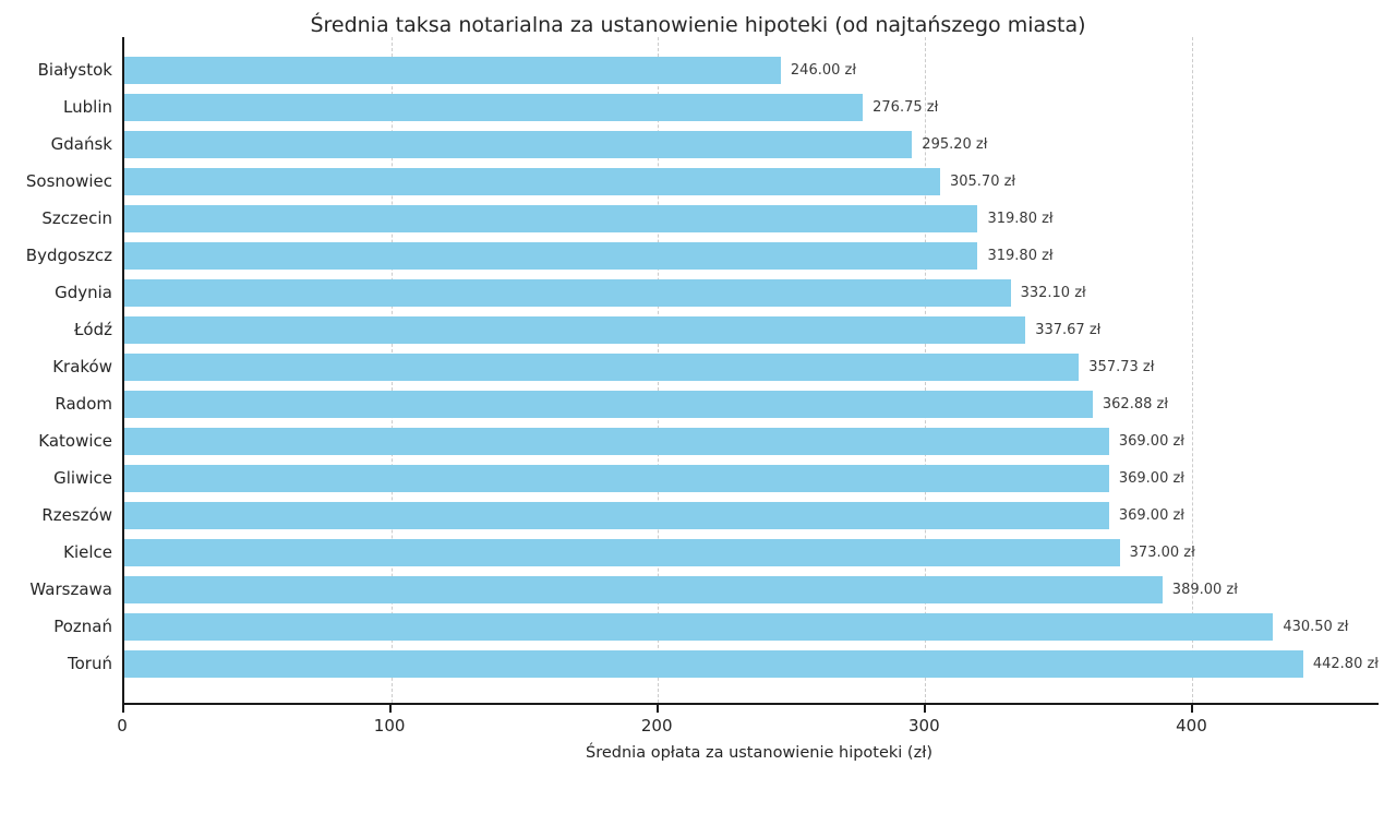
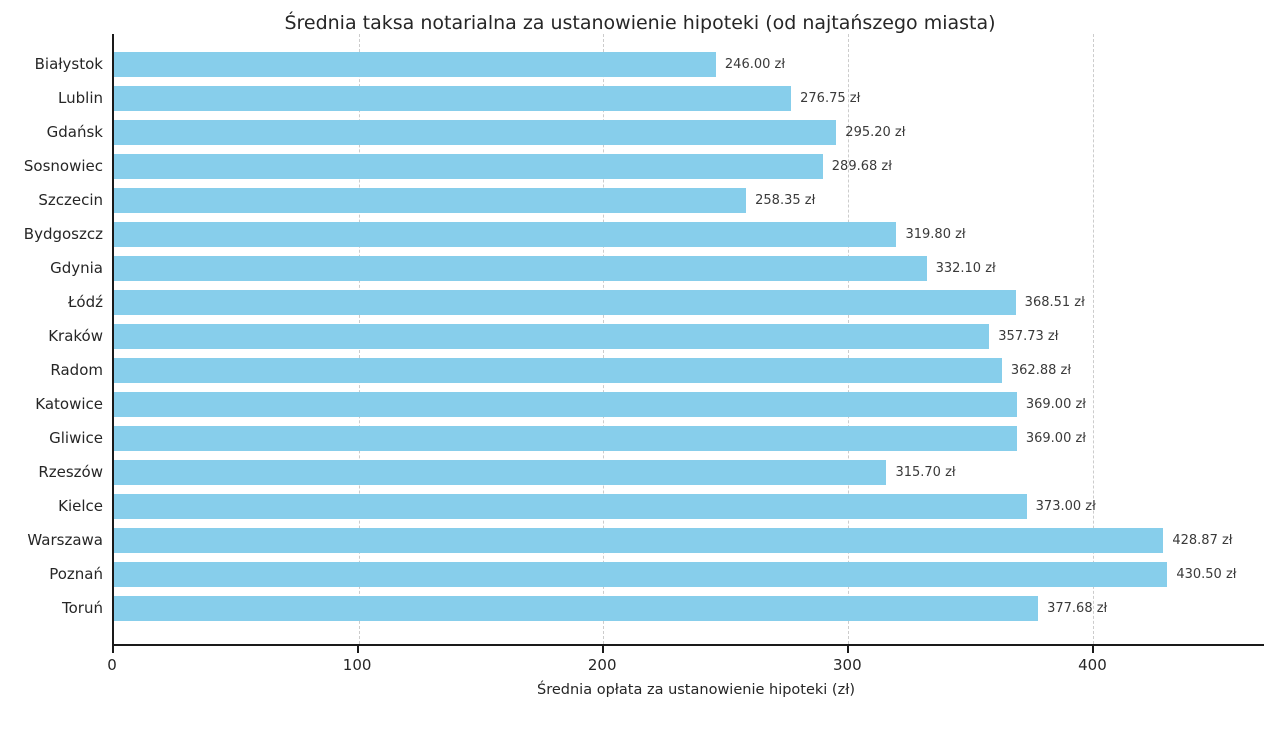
Sosnowiec: 305.70 -> 289.68
Szczecin: 319.80 -> 258.35
Łódź: 337.67 -> 368.51
Rzeszów: 369.00 -> 315.70
Warszawa: 389.00 -> 428.87
Toruń: 442.80 -> 377.68
